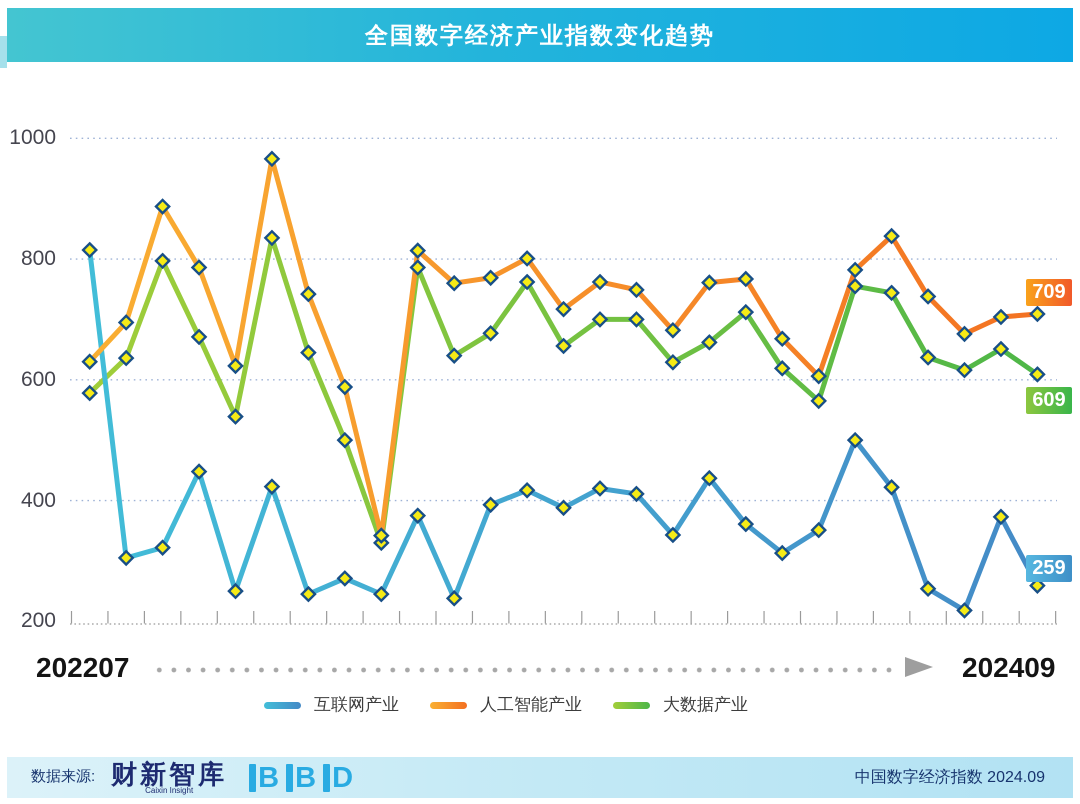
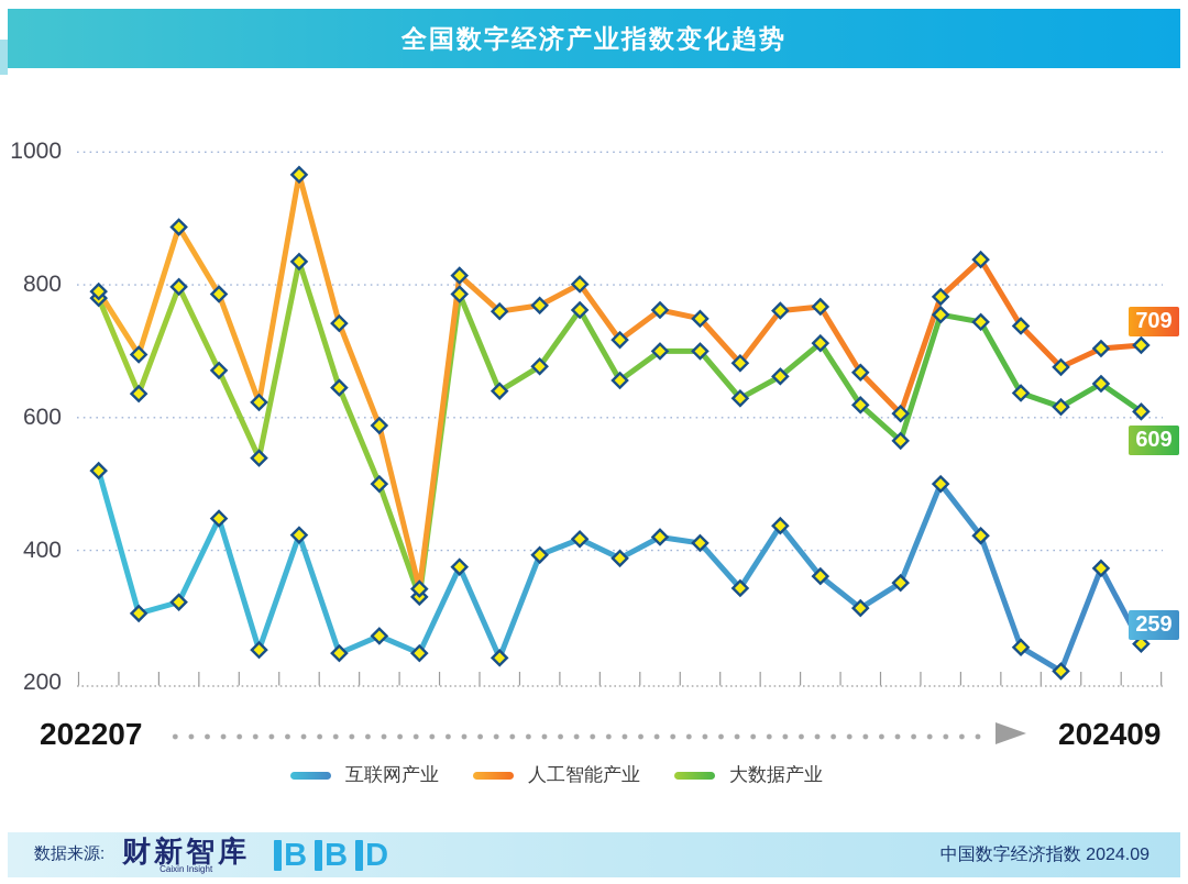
互联网产业/202207: 820 -> 520
人工智能产业/202207: 630 -> 790
大数据产业/202207: 580 -> 780
